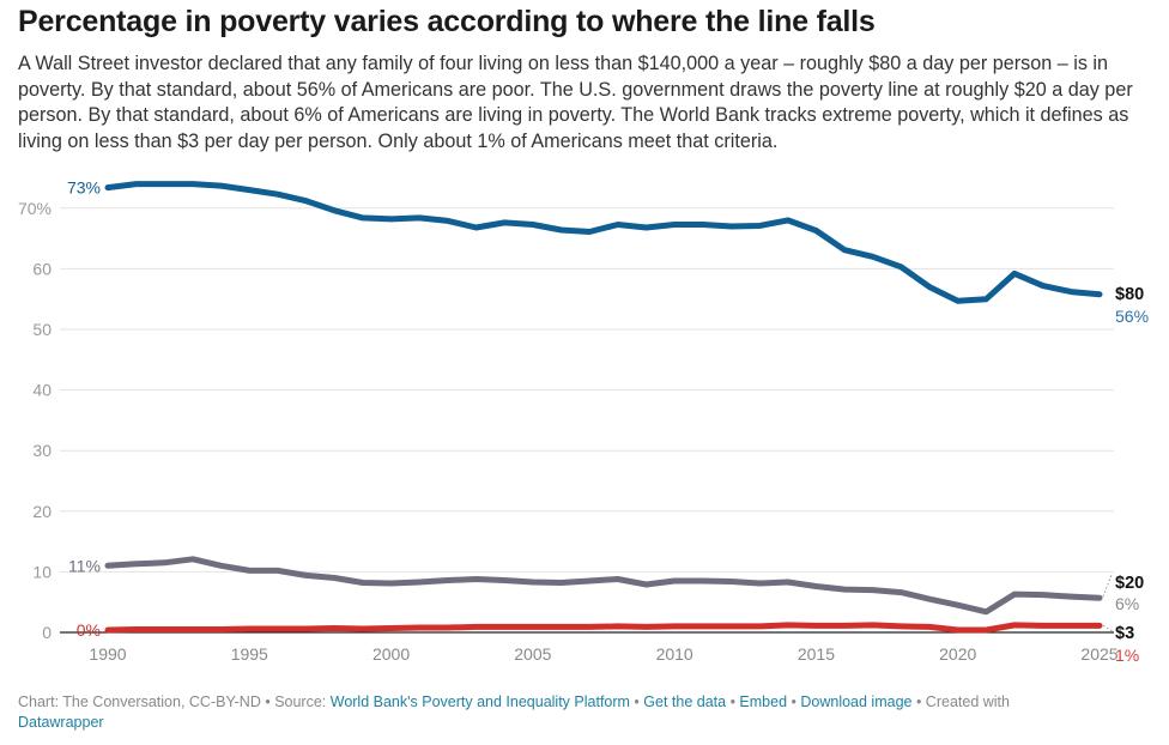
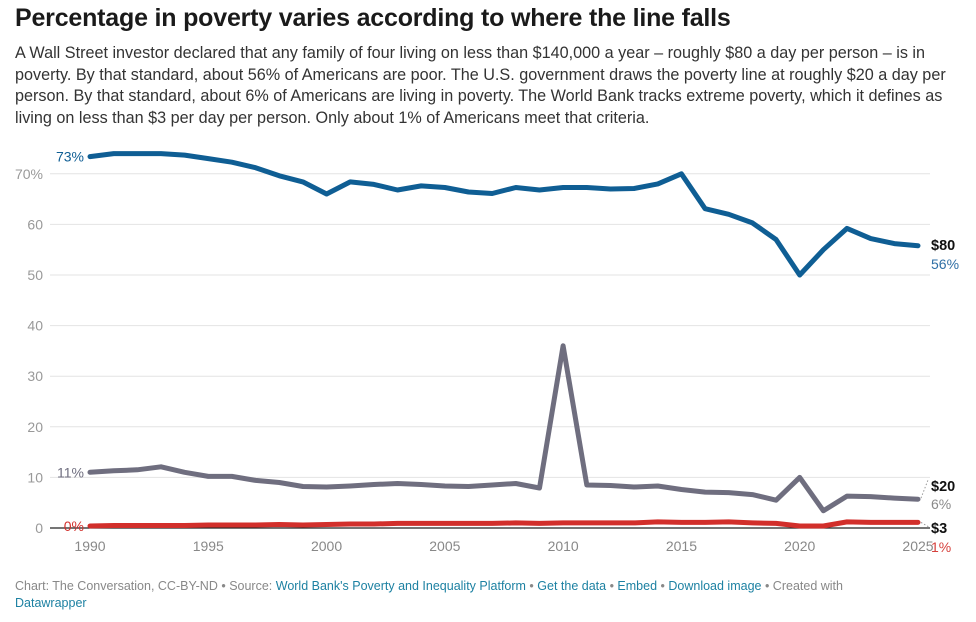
$80/2000: 68% -> 66%
$20/2010: 8% -> 36%
$80/2015: 66% -> 70%
$80/2020: 55% -> 50%
$20/2020: 4% -> 10%
